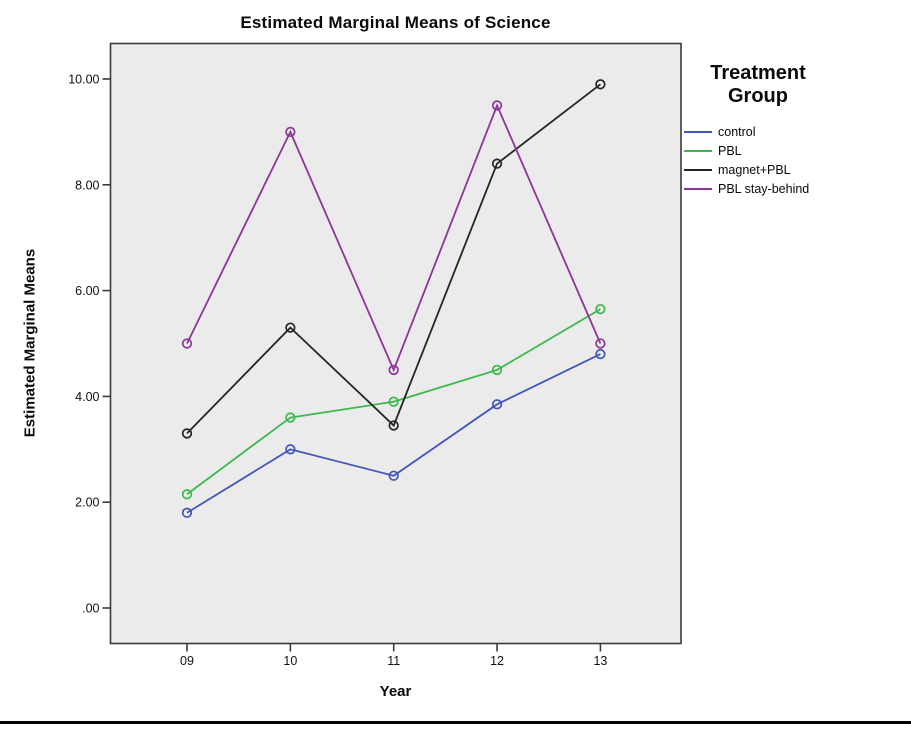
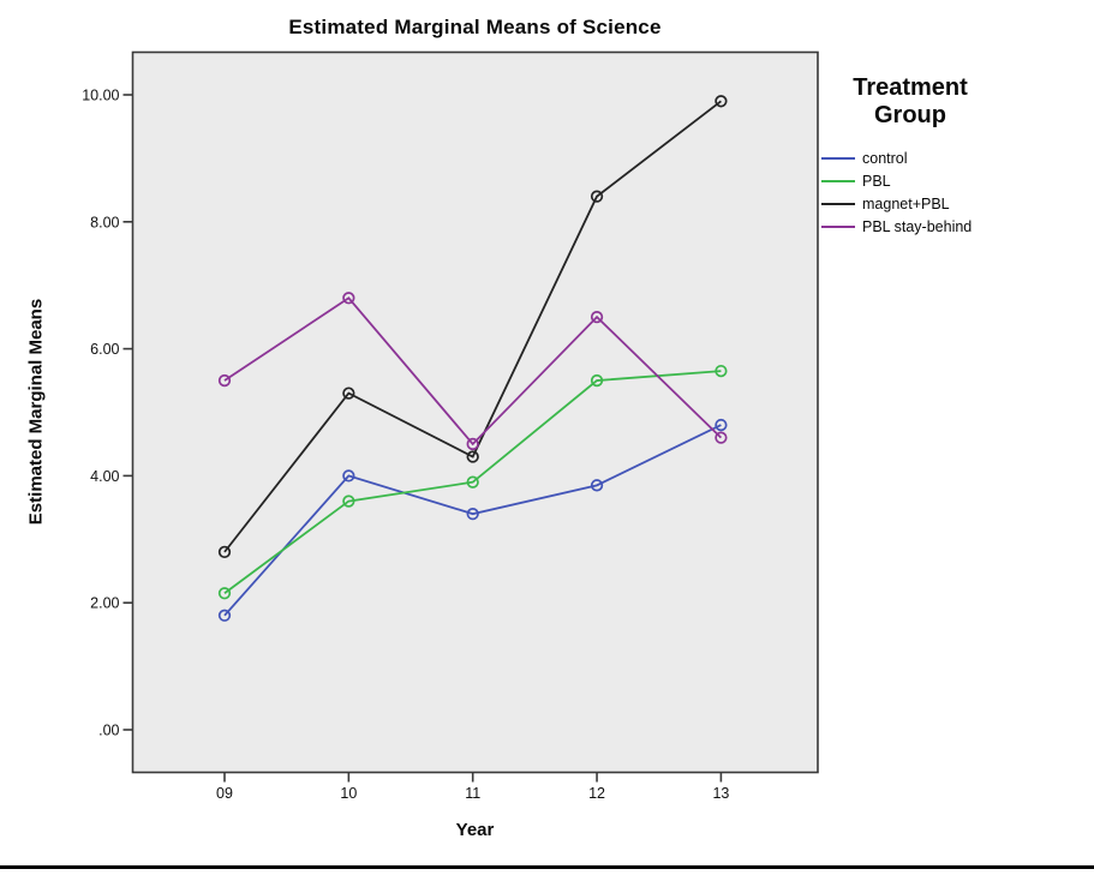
magnet+PBL/09: 3.3 -> 2.8
PBL stay-behind/09: 5.0 -> 5.5
control/10: 3.0 -> 4.0
PBL stay-behind/10: 9.0 -> 6.8
control/11: 2.5 -> 3.4
magnet+PBL/11: 3.5 -> 4.3
PBL/12: 4.5 -> 5.5
PBL stay-behind/12: 9.5 -> 6.5
PBL stay-behind/13: 5.0 -> 4.6
